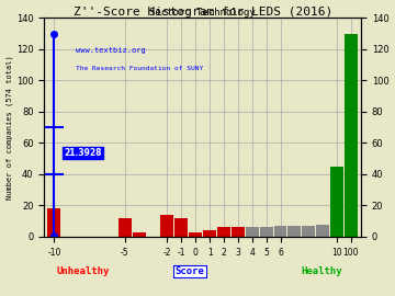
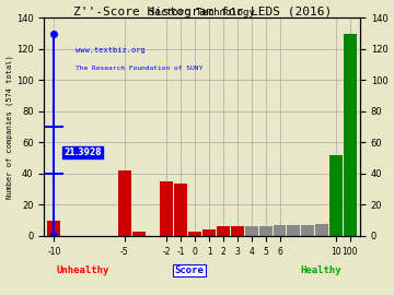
-10: 18 -> 10
-5: 12 -> 42
-2: 14 -> 35
-1: 12 -> 34
10: 45 -> 52
